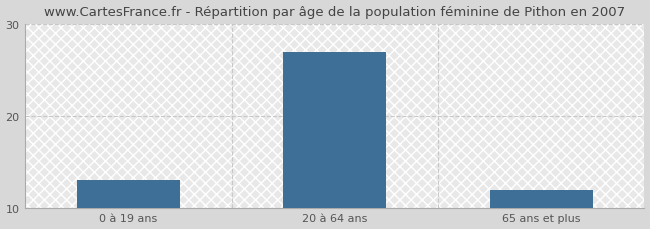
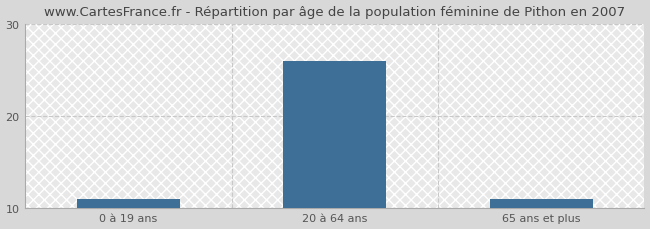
0 à 19 ans: 13 -> 11
20 à 64 ans: 27 -> 26
65 ans et plus: 12 -> 11
